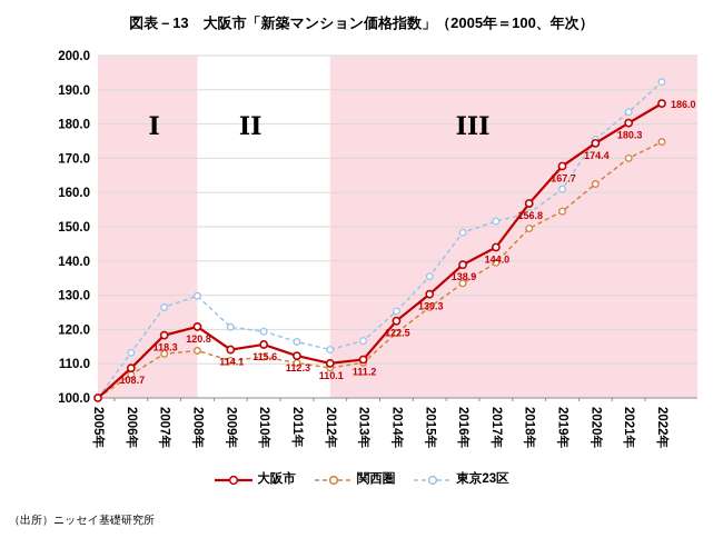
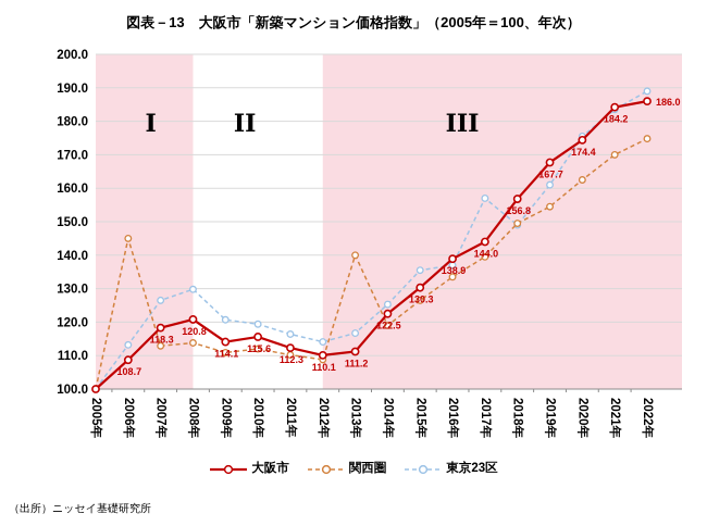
関西圏/2006年: 107 -> 145
関西圏/2013年: 110 -> 140
東京23区/2016年: 148 -> 137
東京23区/2017年: 152 -> 157
東京23区/2018年: 154 -> 149
大阪市/2021年: 180.3 -> 184.2
東京23区/2022年: 192 -> 189
